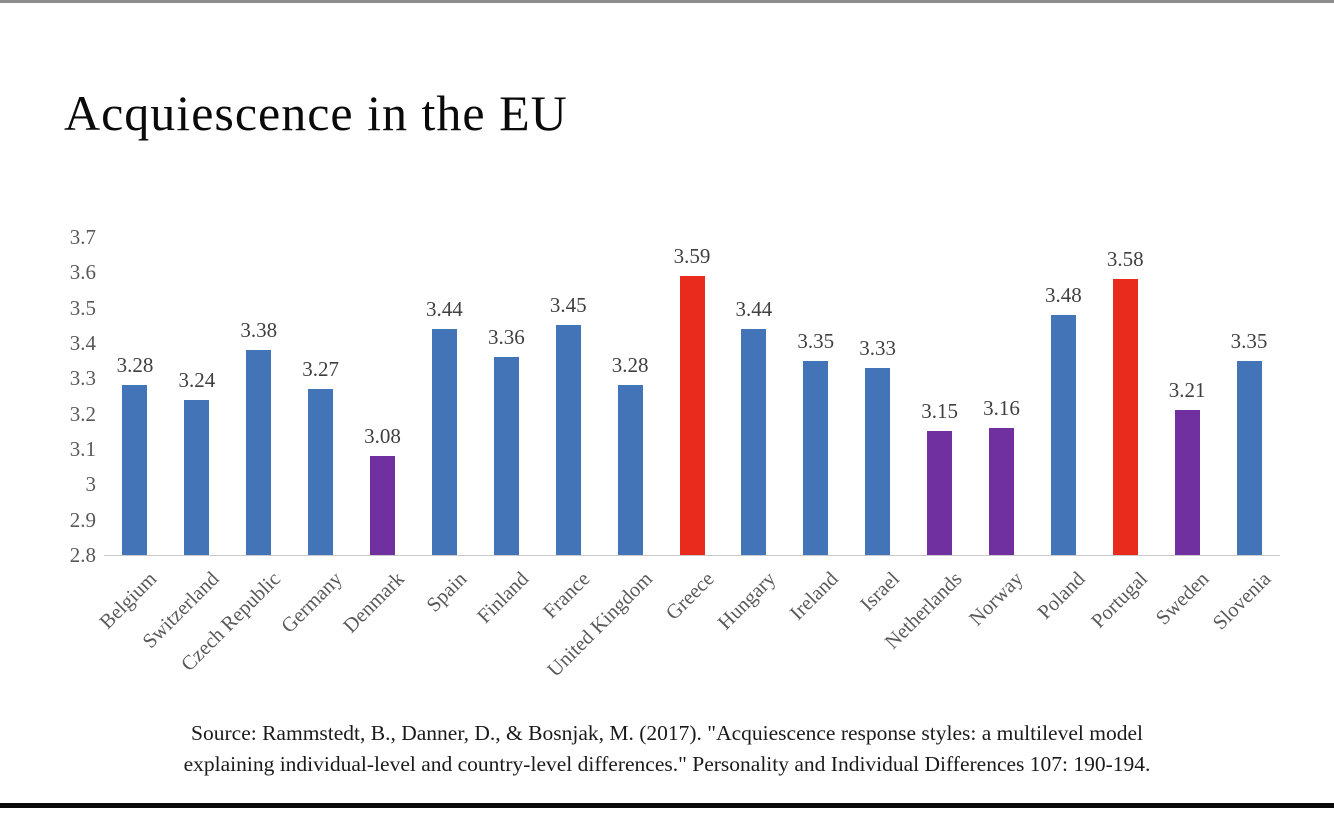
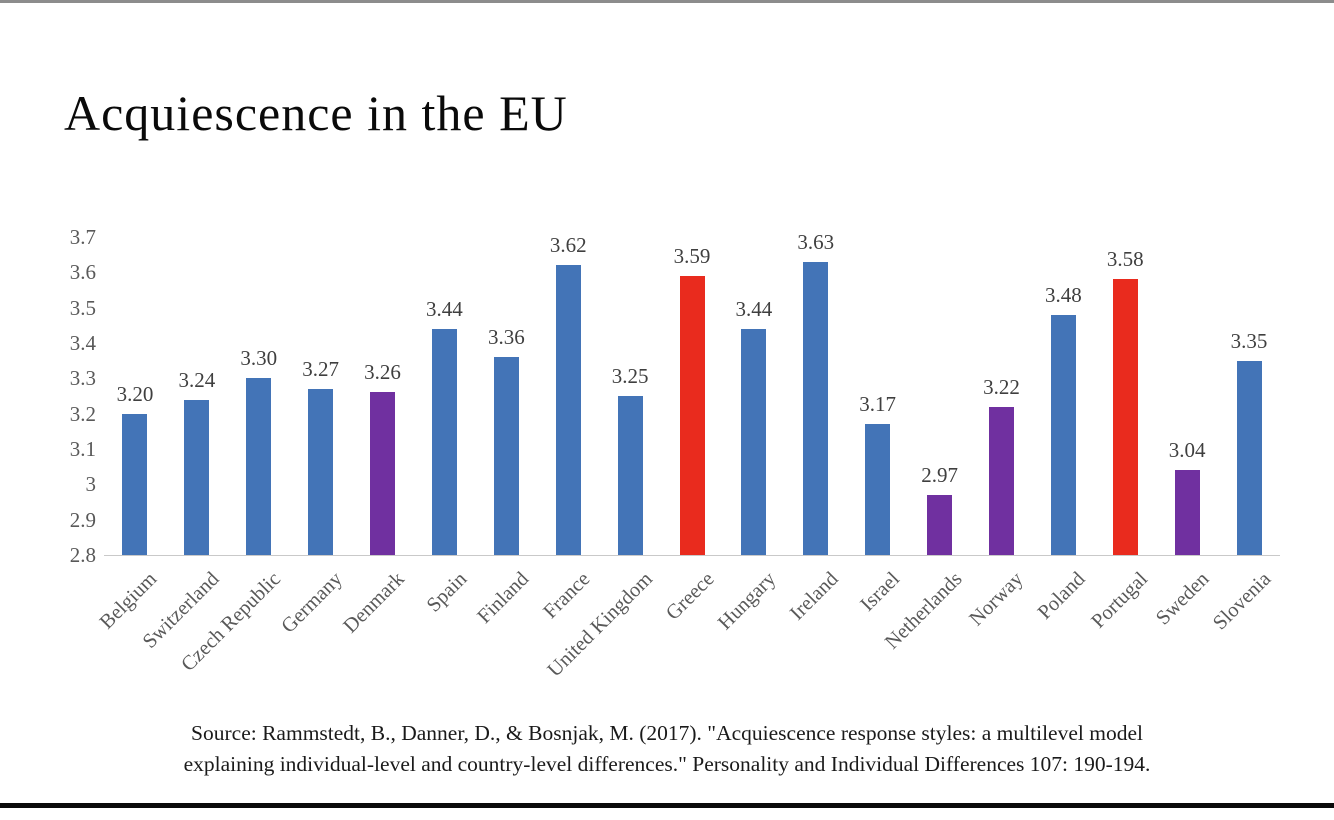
Belgium: 3.28 -> 3.20
Czech Republic: 3.38 -> 3.30
Denmark: 3.08 -> 3.26
France: 3.45 -> 3.62
United Kingdom: 3.28 -> 3.25
Ireland: 3.35 -> 3.63
Israel: 3.33 -> 3.17
Netherlands: 3.15 -> 2.97
Norway: 3.16 -> 3.22
Sweden: 3.21 -> 3.04
